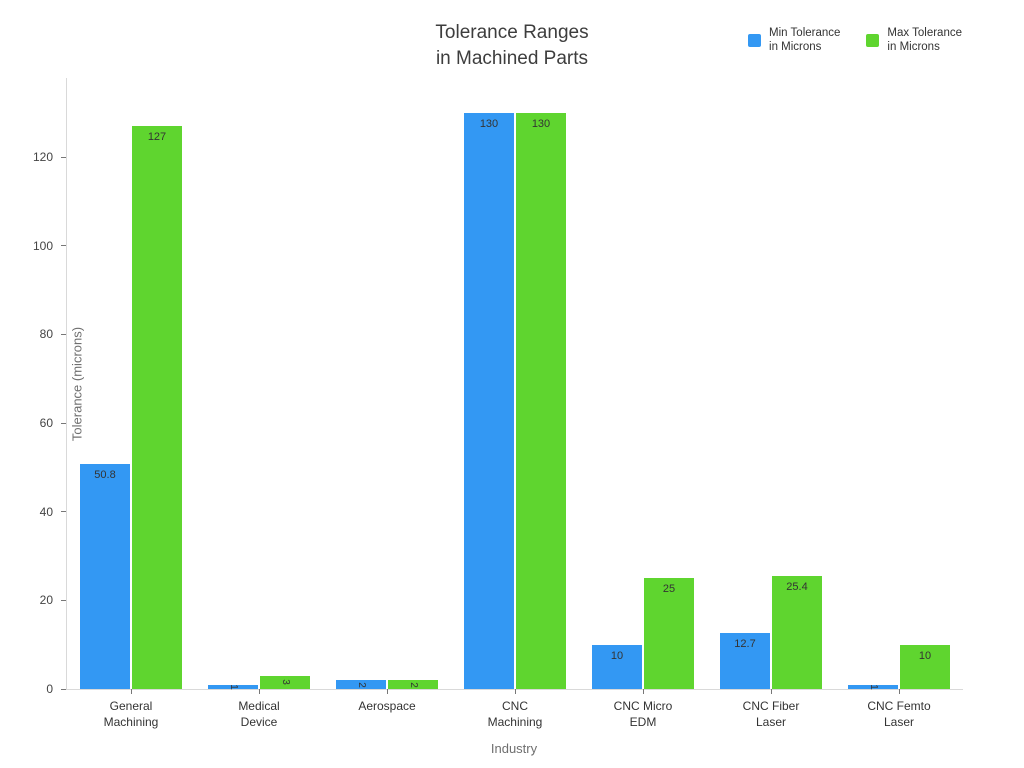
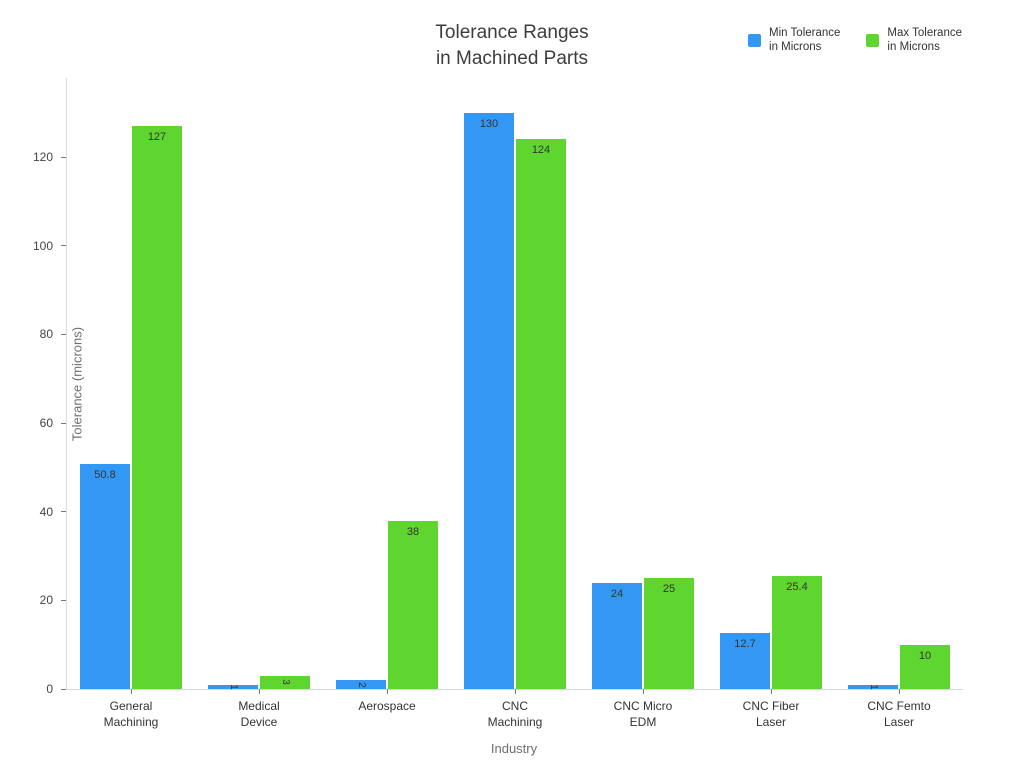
Max Tolerance in Microns/Aerospace: 2 -> 38
Max Tolerance in Microns/CNC Machining: 130 -> 124
Min Tolerance in Microns/CNC Micro EDM: 10 -> 24
